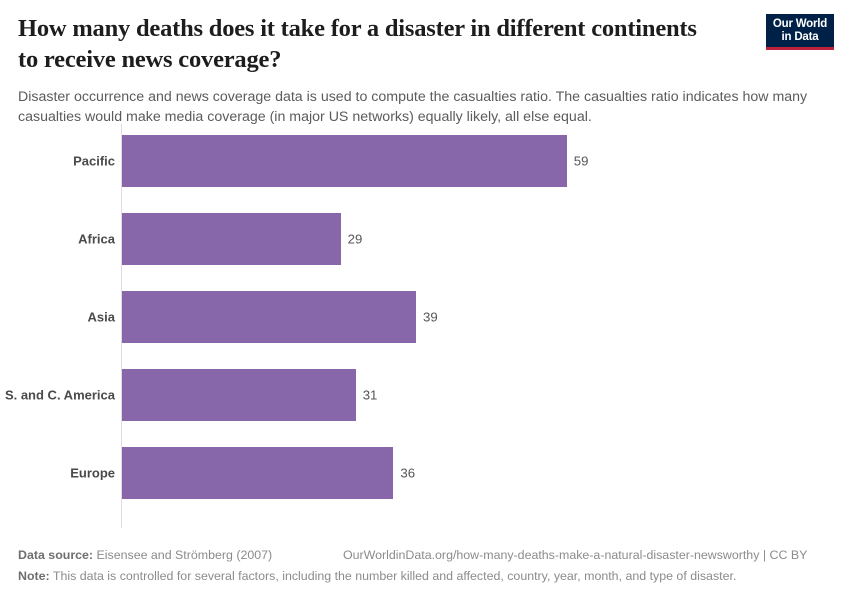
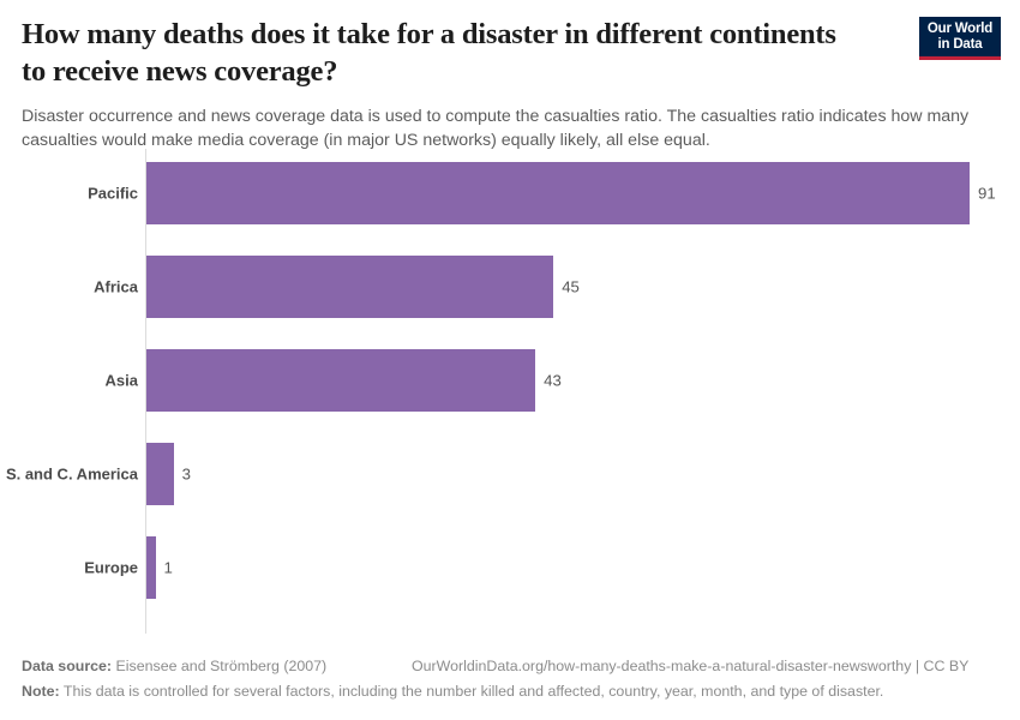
Pacific: 59 -> 91
Africa: 29 -> 45
Asia: 39 -> 43
S. and C. America: 31 -> 3
Europe: 36 -> 1
